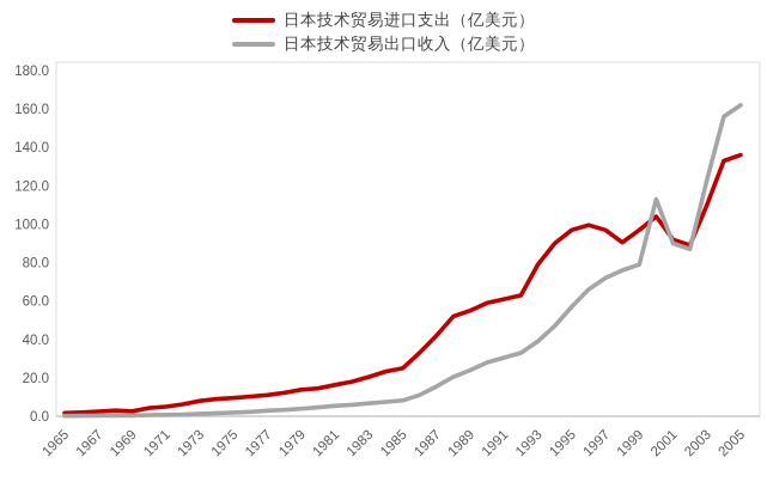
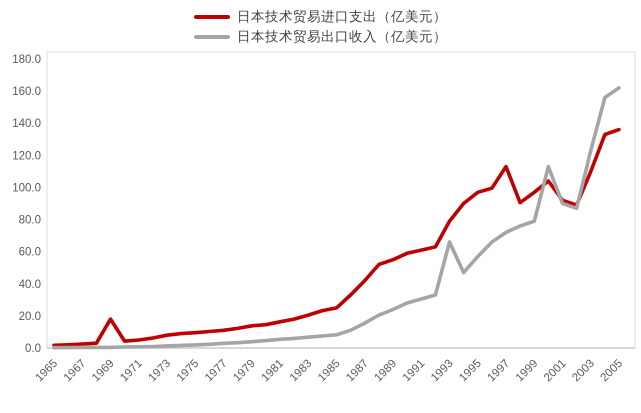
日本技术贸易进口支出（亿美元）/1969: 3 -> 18
日本技术贸易出口收入（亿美元）/1993: 39 -> 66
日本技术贸易进口支出（亿美元）/1997: 97 -> 113
